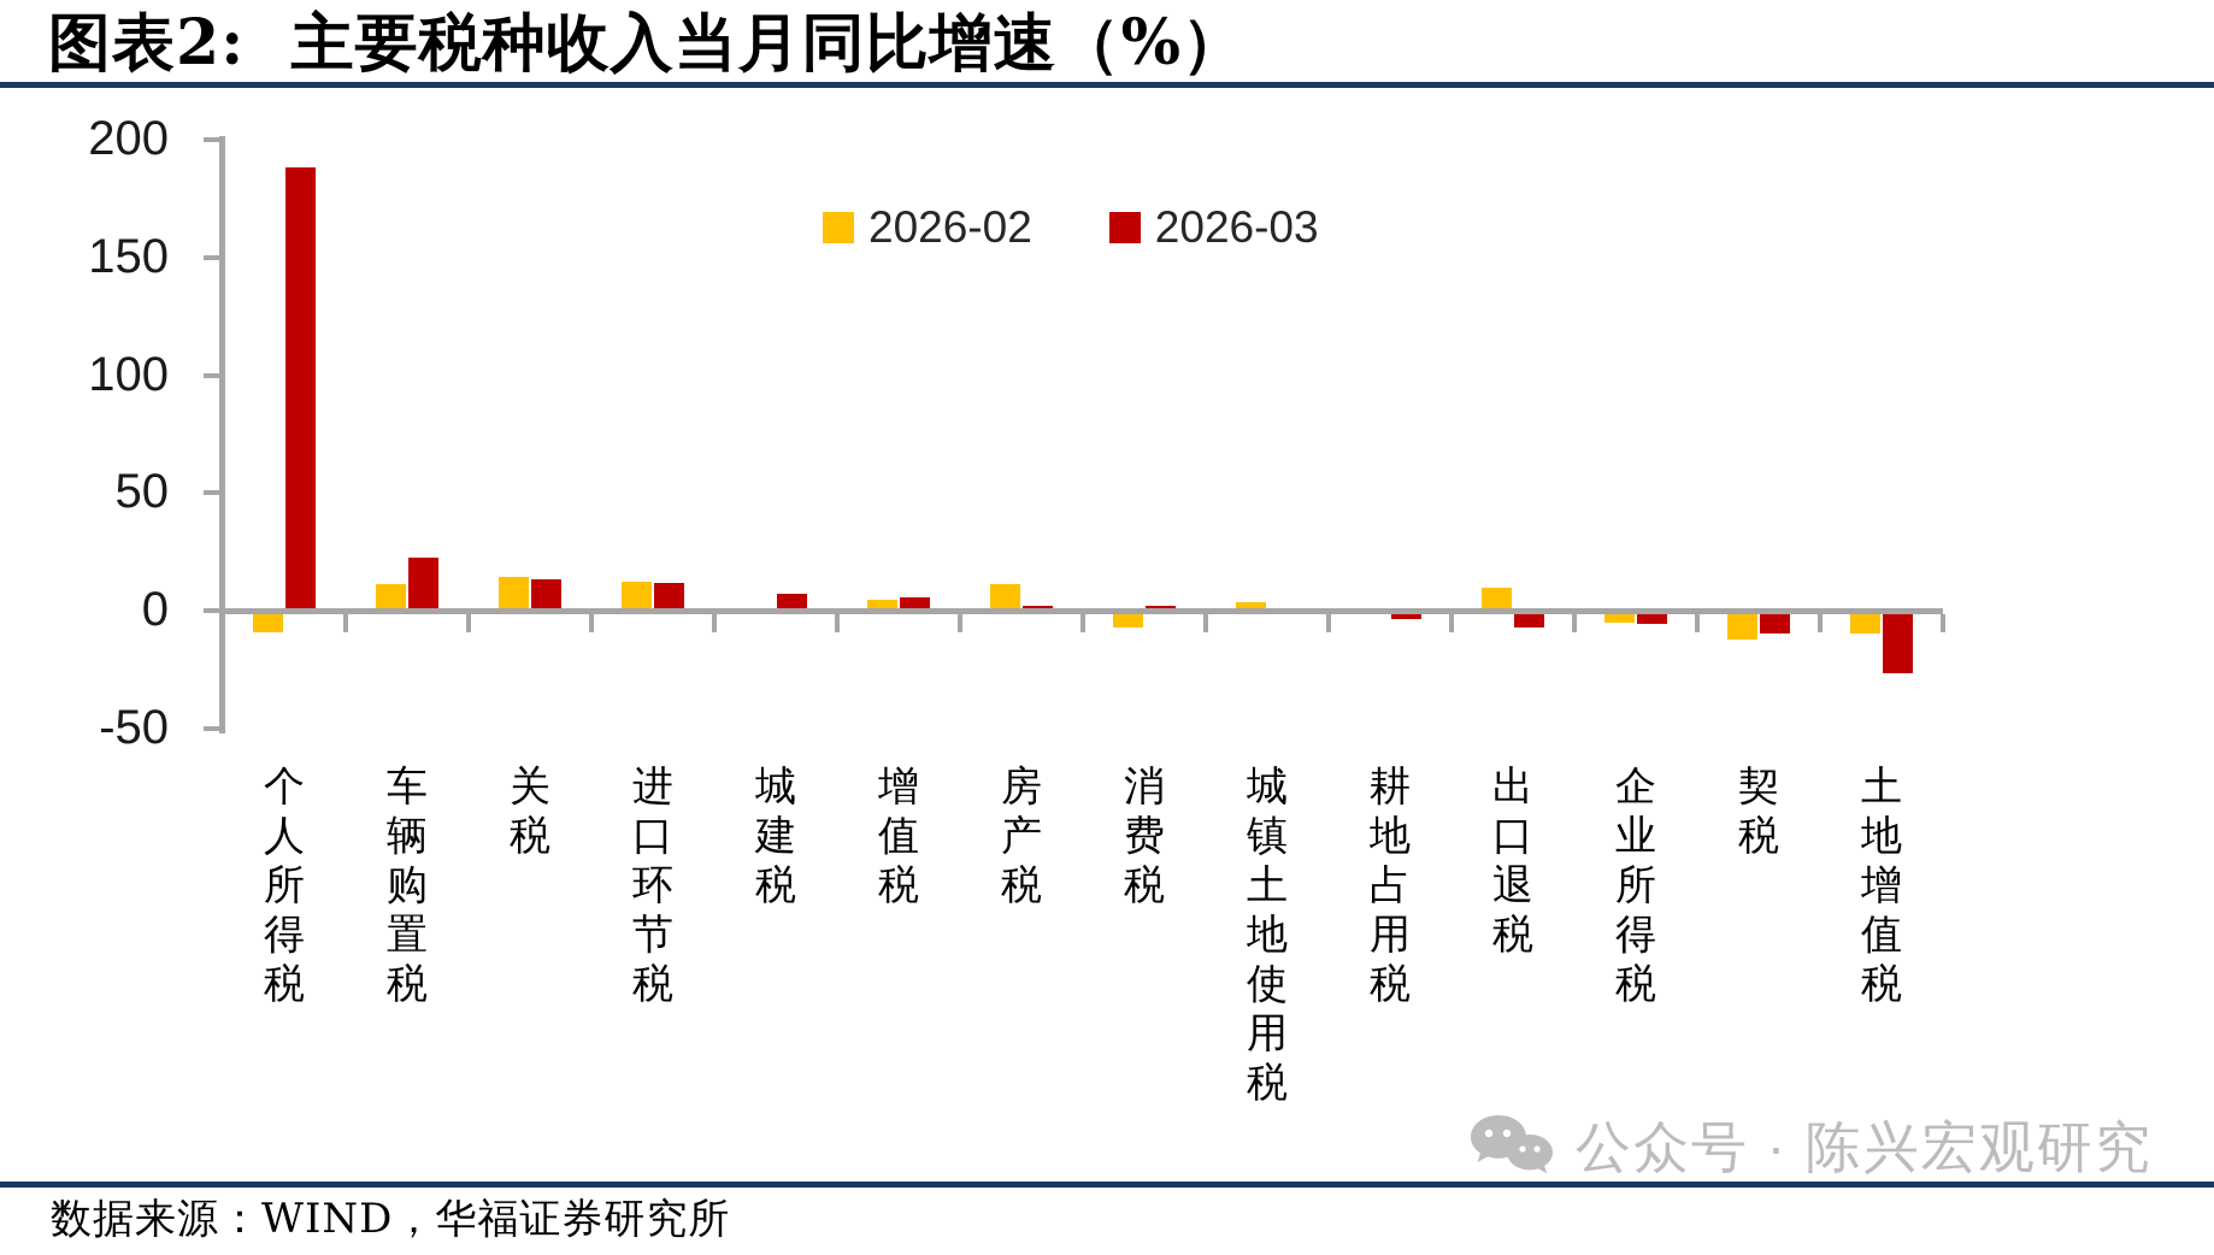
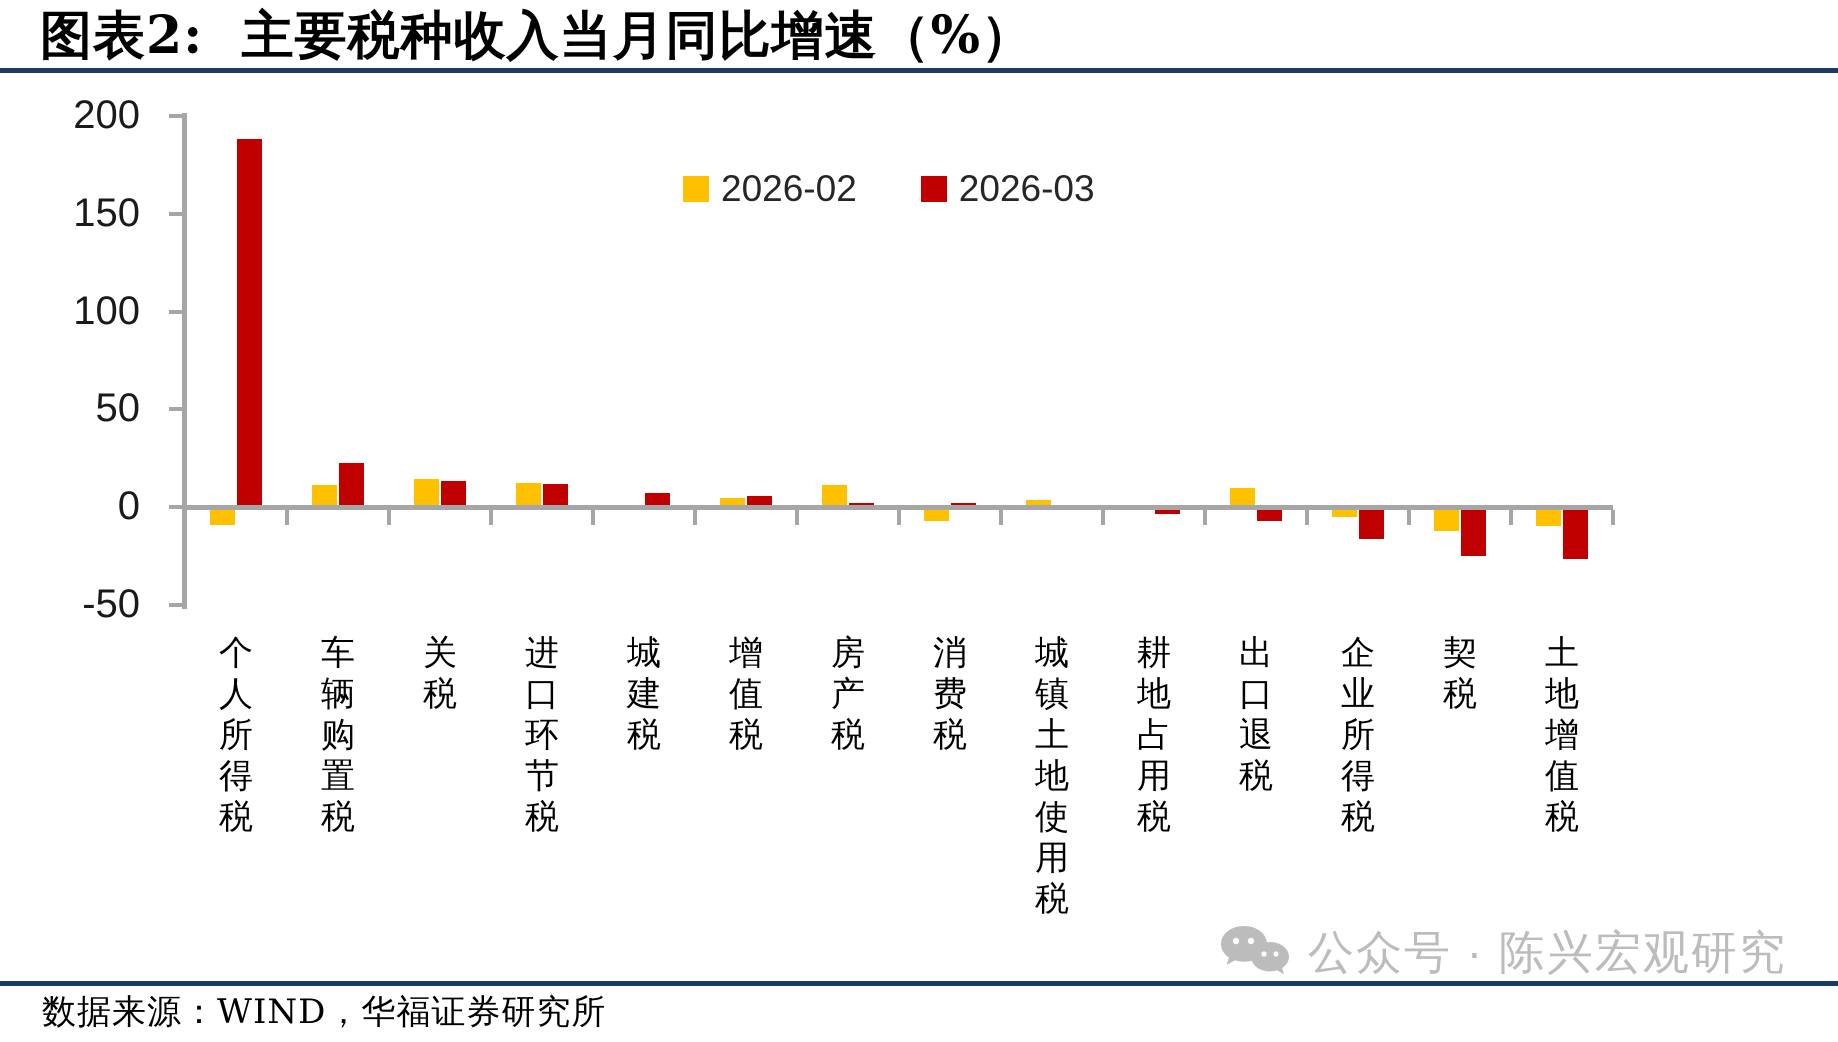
2026-03/企业所得税: -4 -> -15
2026-03/契税: -8 -> -24
